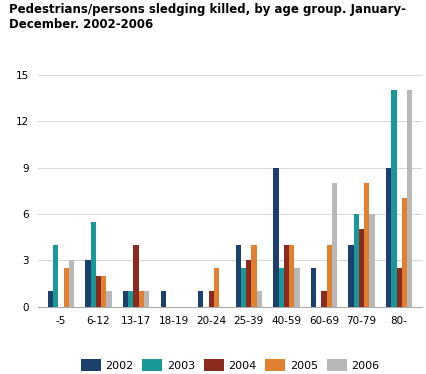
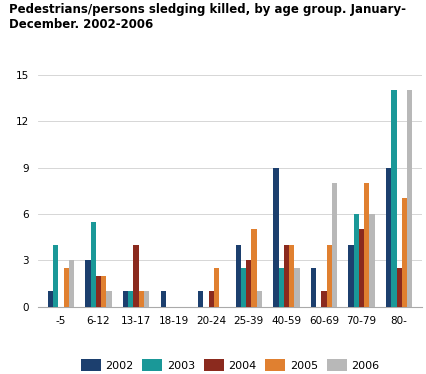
2005/25-39: 4.0 -> 5.0
